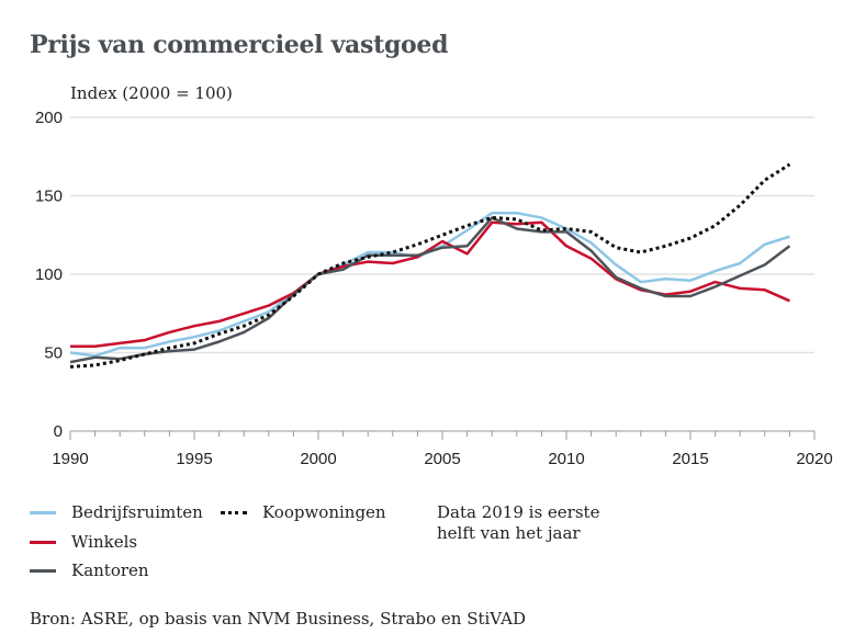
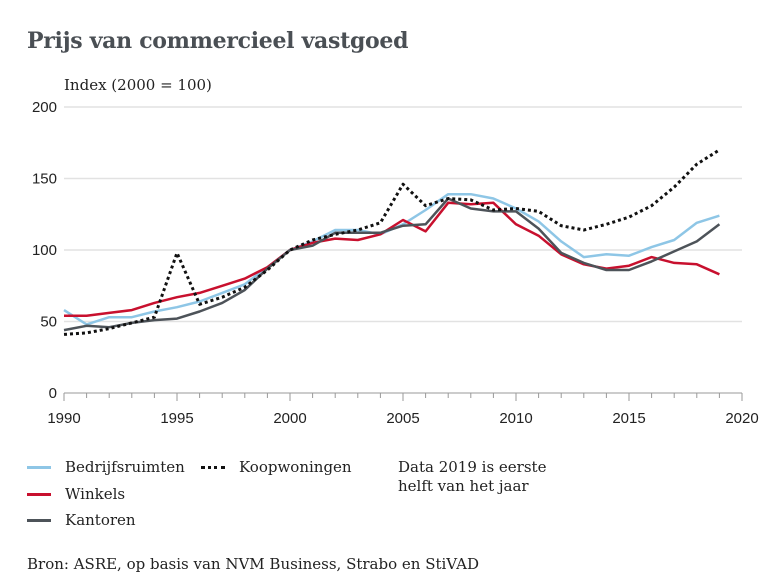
Bedrijfsruimten/1990: 50 -> 58
Koopwoningen/1995: 56 -> 98
Koopwoningen/2005: 125 -> 146
